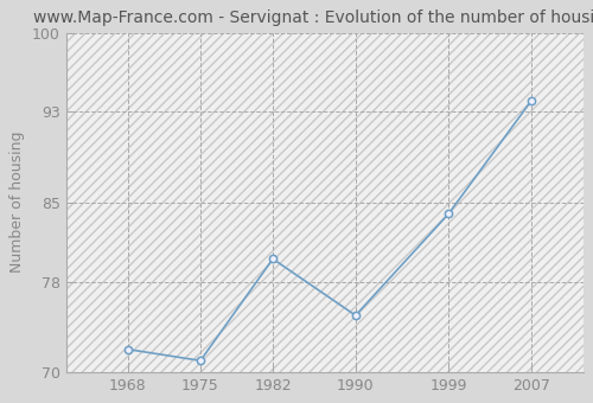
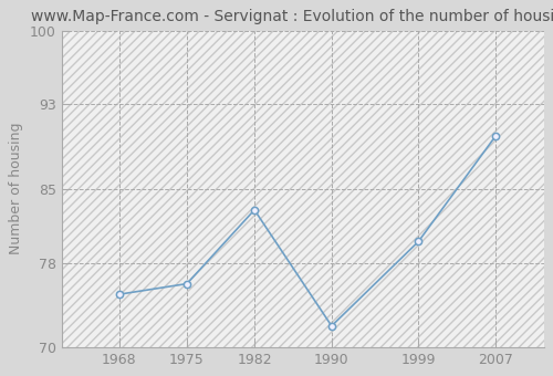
1968: 72 -> 75
1975: 71 -> 76
1982: 80 -> 83
1990: 75 -> 72
1999: 84 -> 80
2007: 94 -> 90
